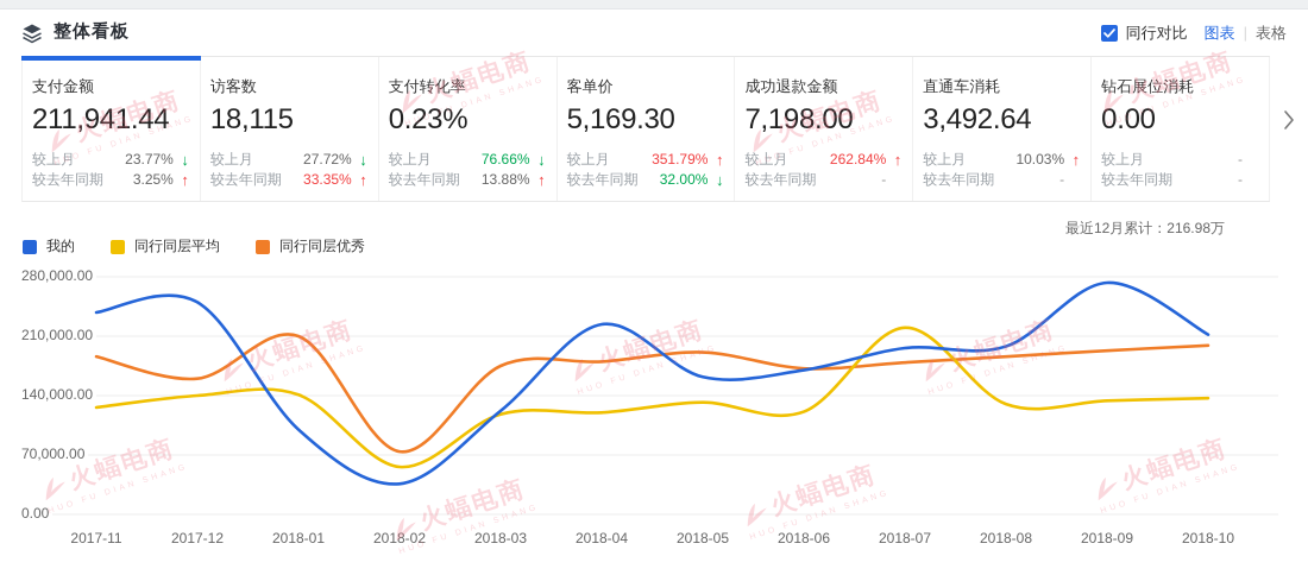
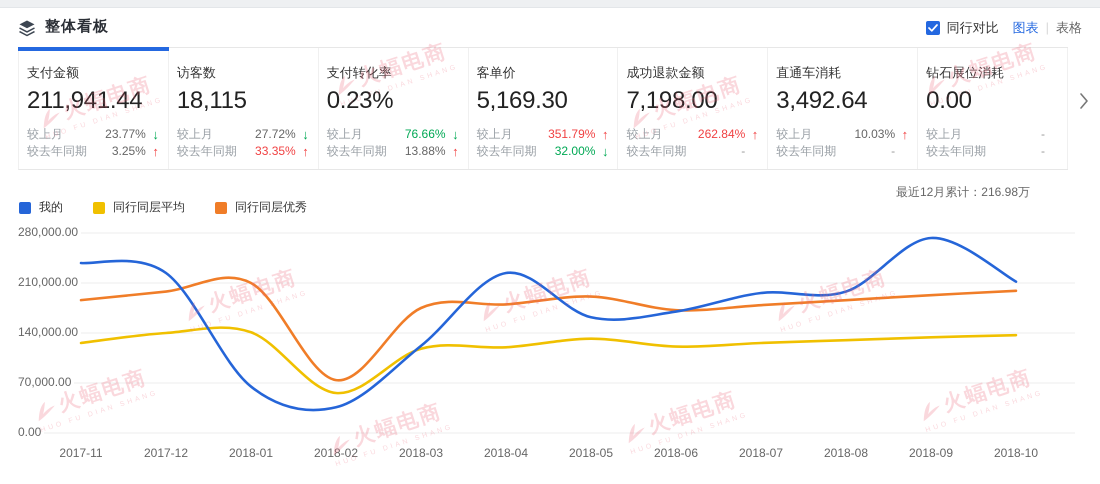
我的/2017-12: 250000 -> 220000
同行同层优秀/2017-12: 160000 -> 200000
我的/2018-01: 100000 -> 60000
同行同层平均/2018-07: 220000 -> 130000
